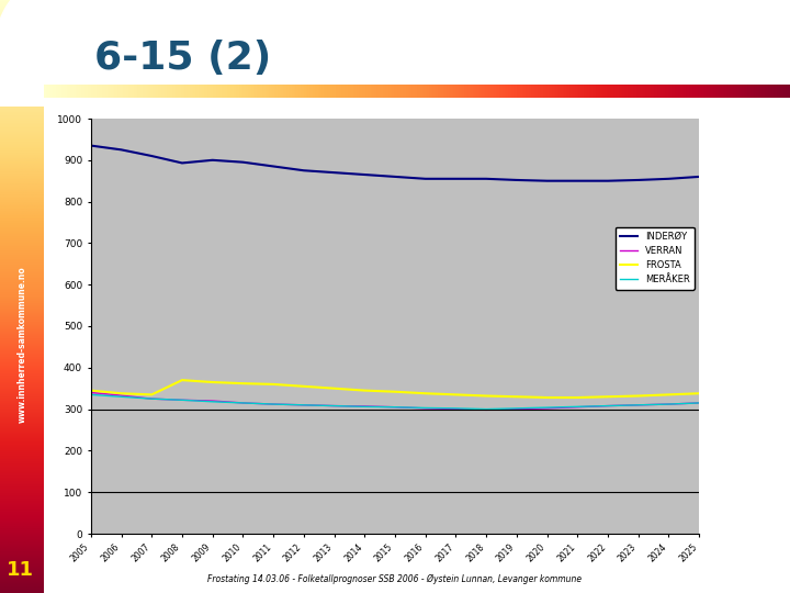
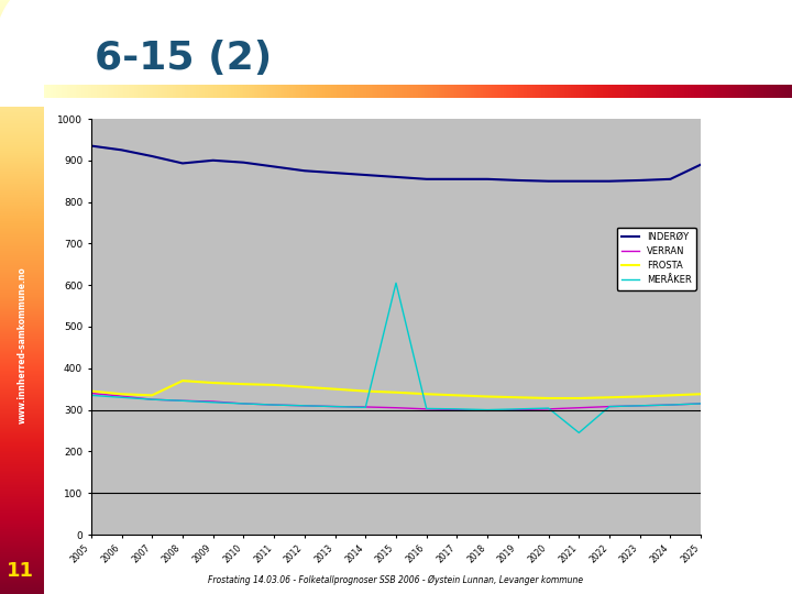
MERÅKER/2015: 305 -> 605
MERÅKER/2021: 306 -> 245
INDERØY/2025: 860 -> 890
